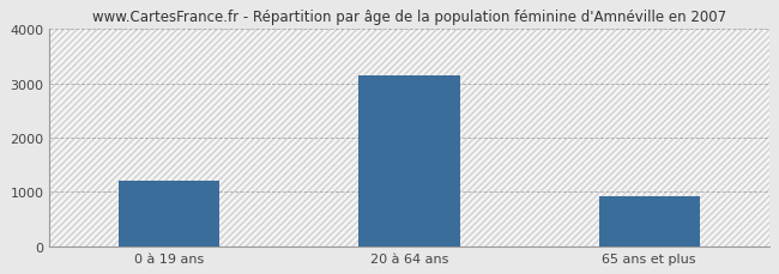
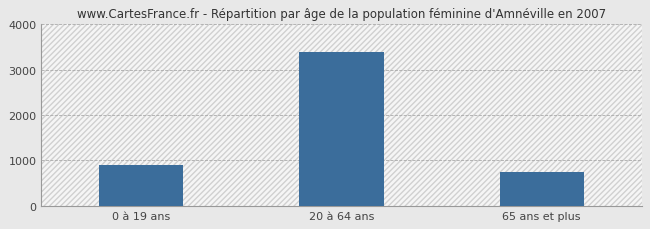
0 à 19 ans: 1200 -> 900
20 à 64 ans: 3150 -> 3400
65 ans et plus: 930 -> 750
